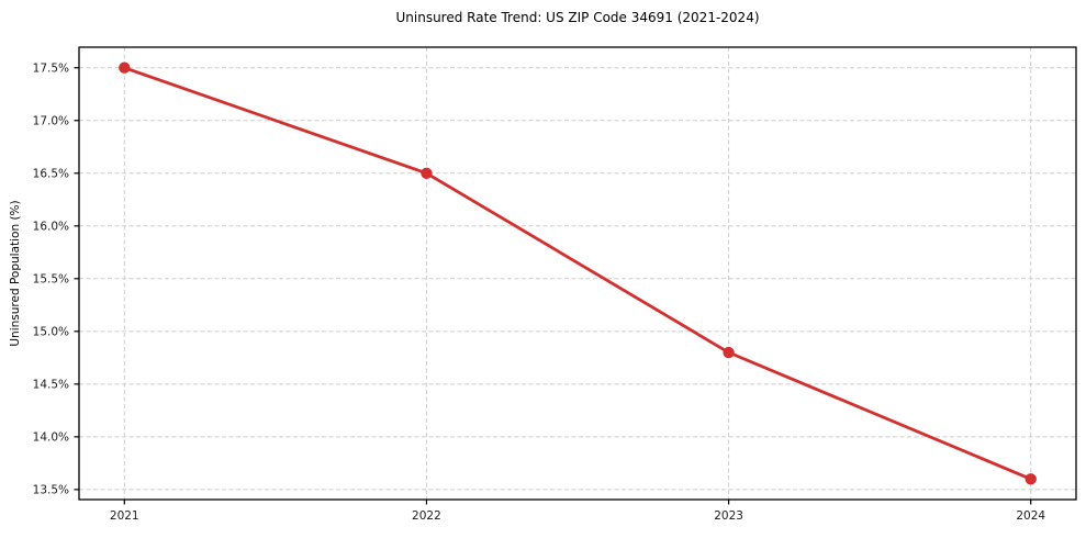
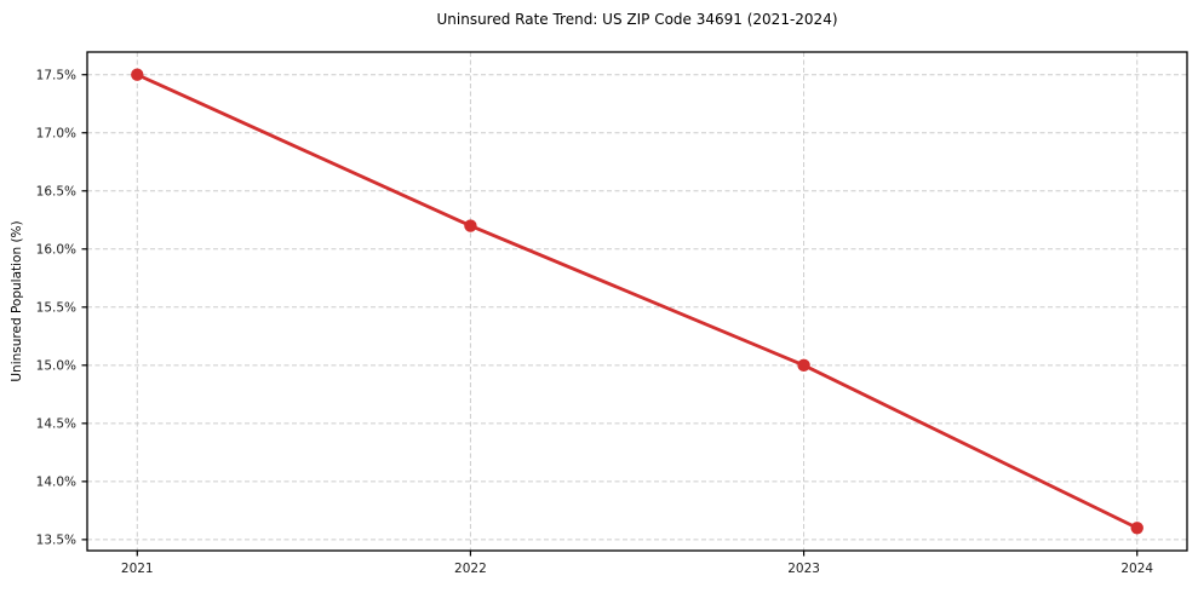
2022: 16.5% -> 16.2%
2023: 14.8% -> 15.0%
